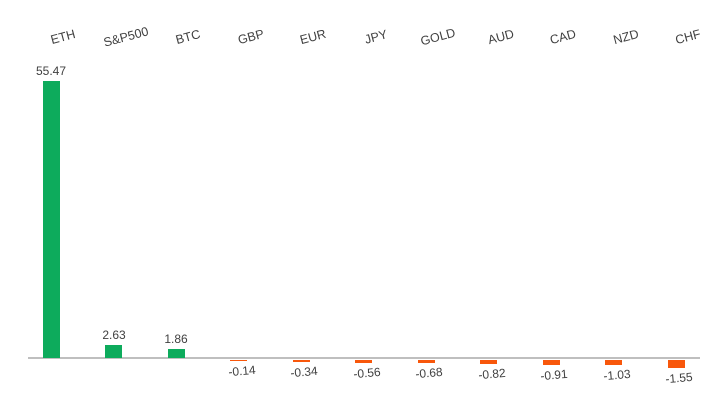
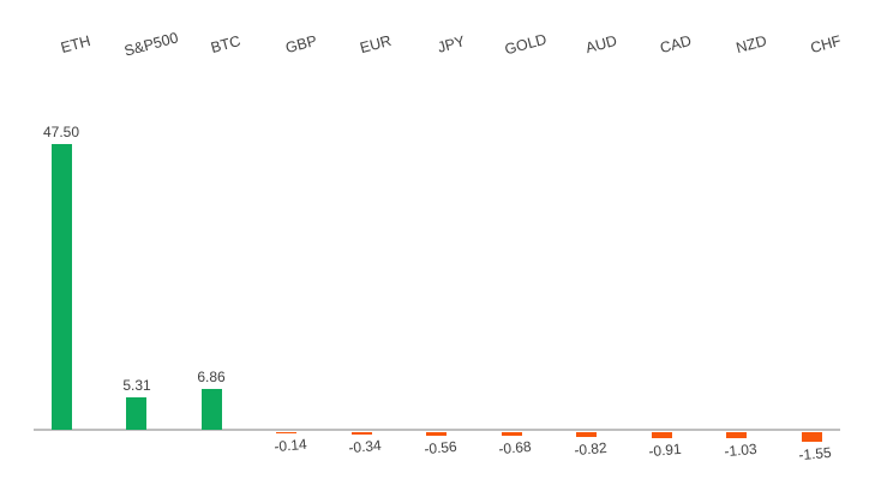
ETH: 55.47 -> 47.50
S&P500: 2.63 -> 5.31
BTC: 1.86 -> 6.86
